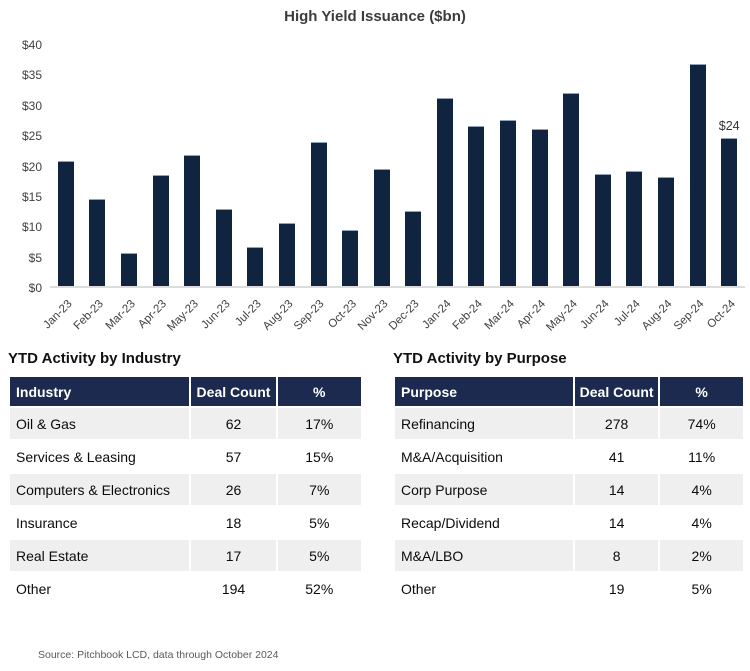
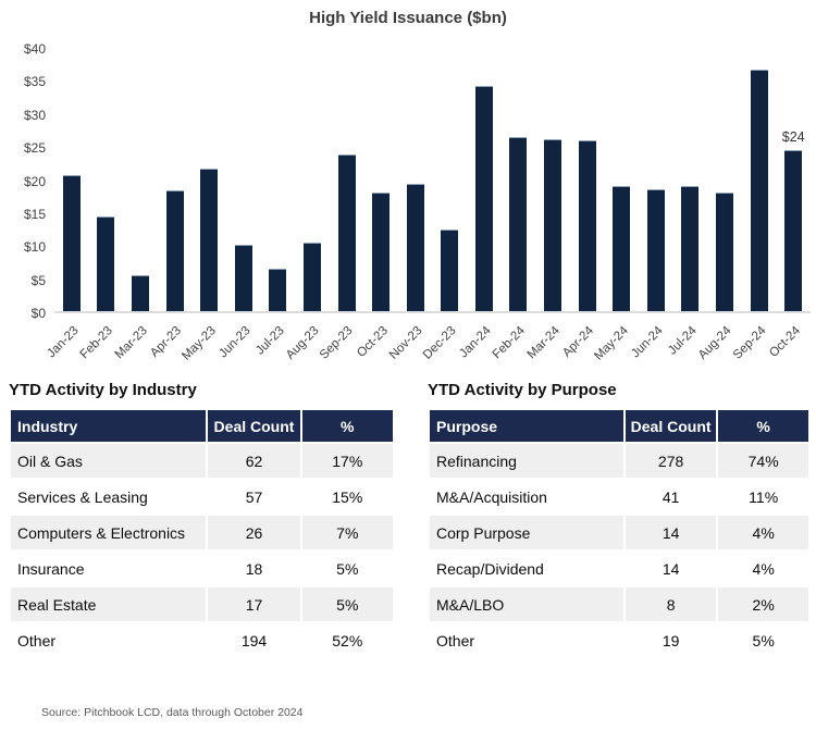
Jun-23: $13 -> $10
Oct-23: $9 -> $18
Jan-24: $31 -> $34
Mar-24: $27 -> $26
May-24: $32 -> $19
